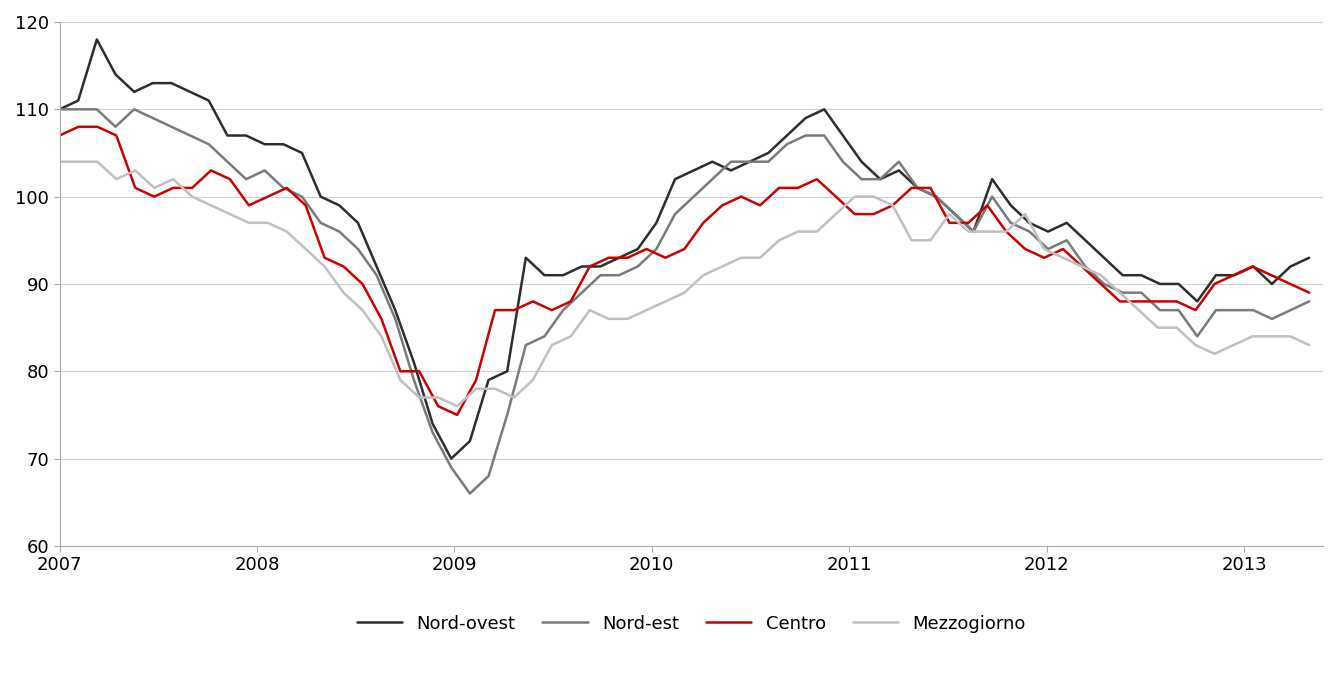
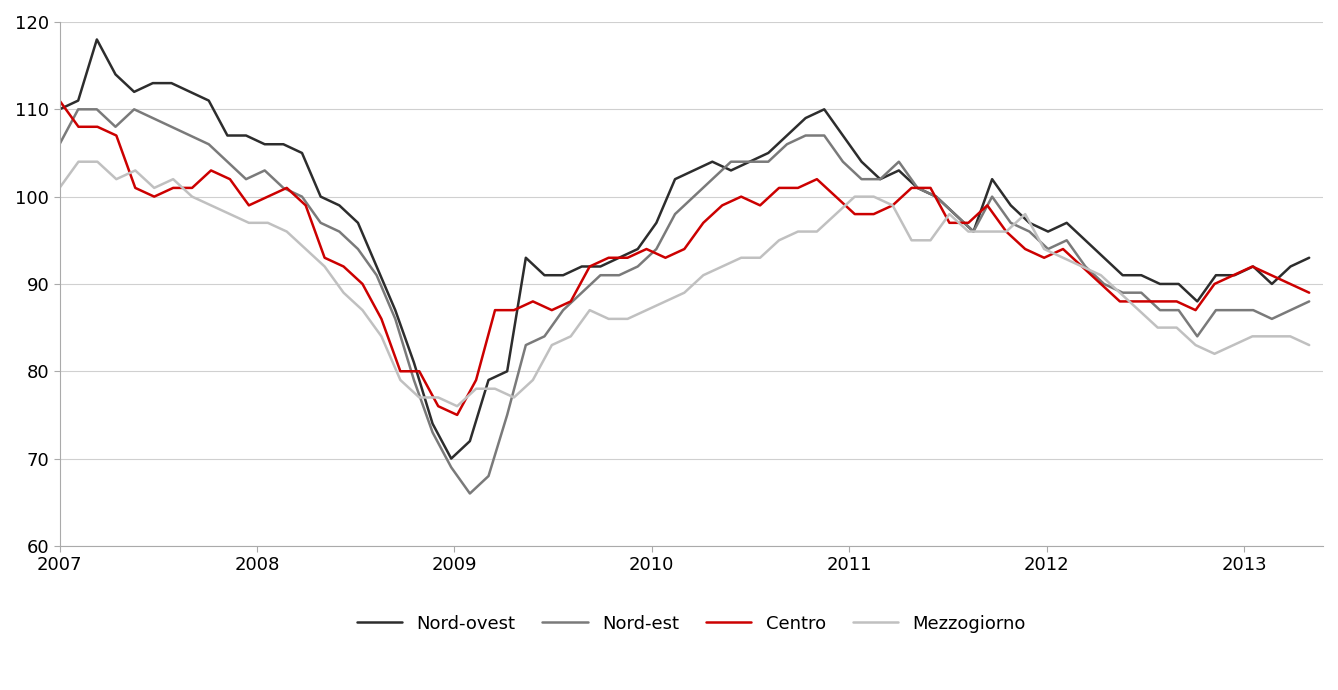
Nord-est/2007: 110 -> 106
Centro/2007: 107 -> 111
Mezzogiorno/2007: 104 -> 101
